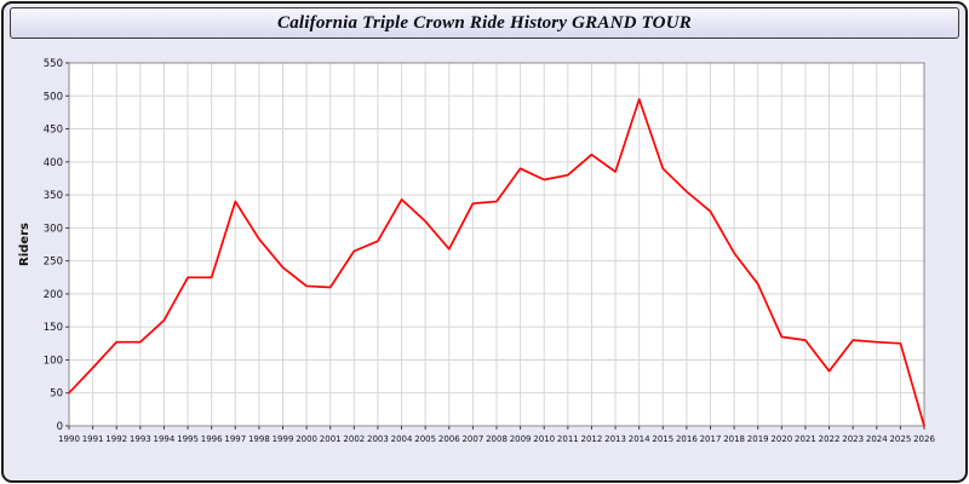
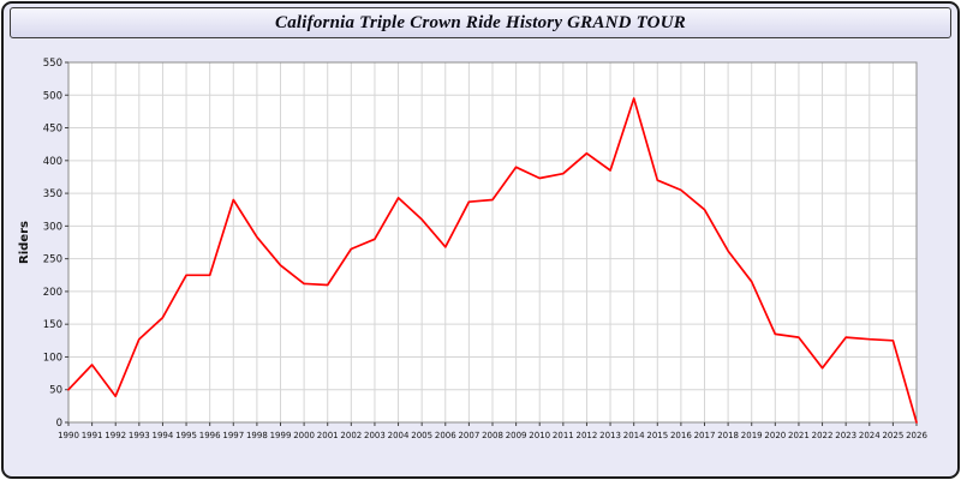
1992: 130 -> 40
2015: 390 -> 370
